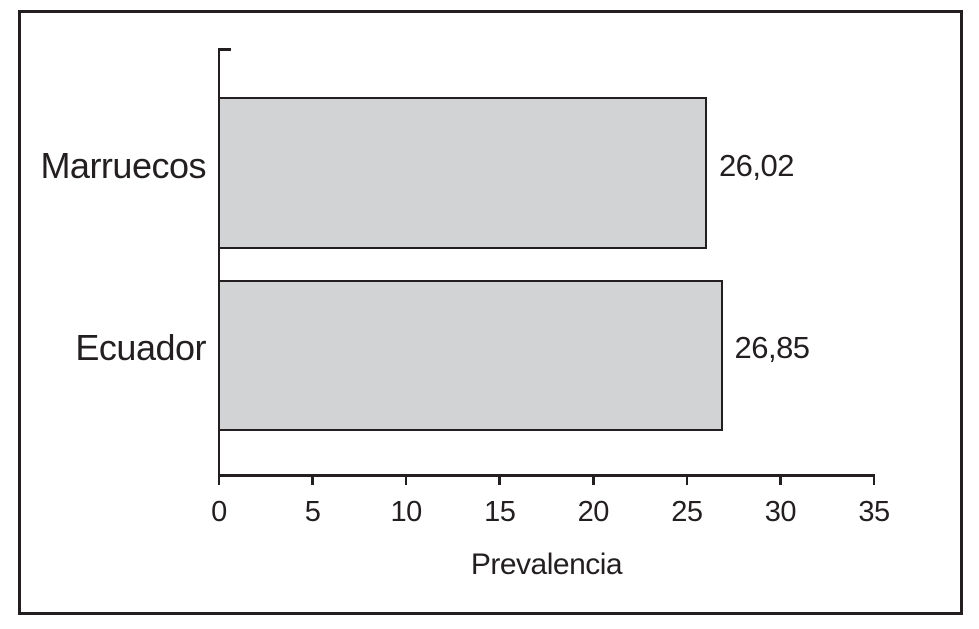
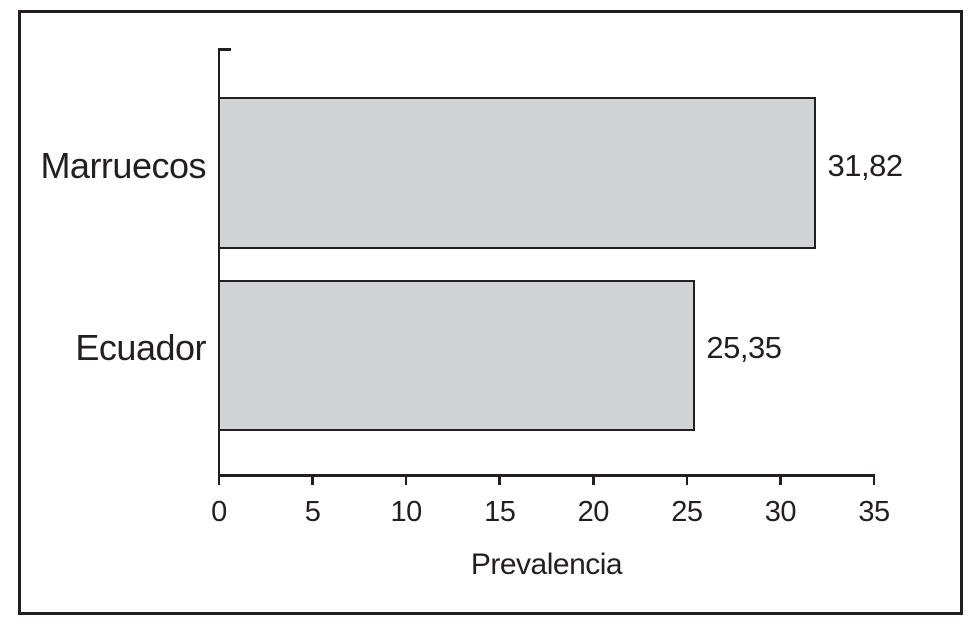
Marruecos: 26,02 -> 31,82
Ecuador: 26,85 -> 25,35
